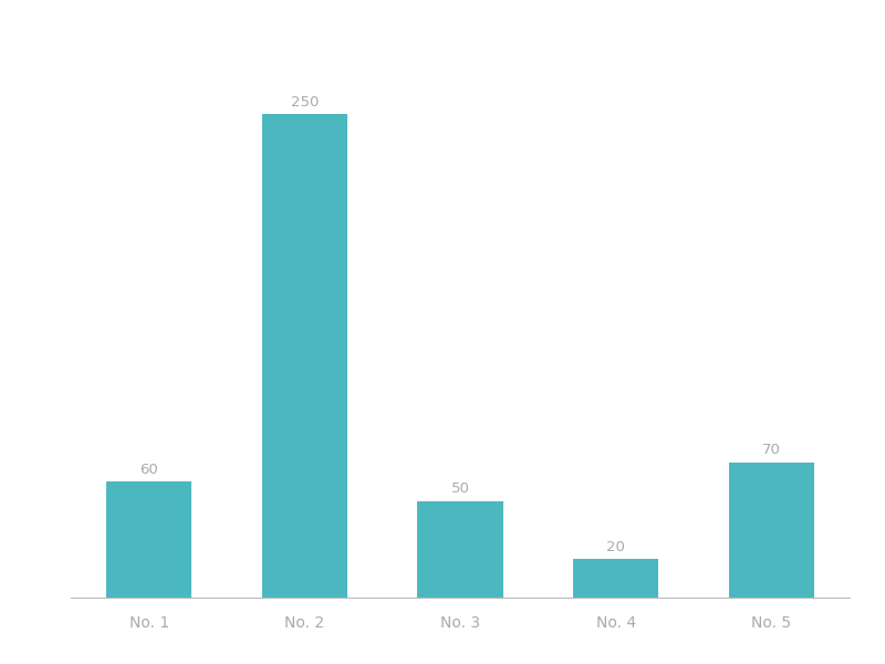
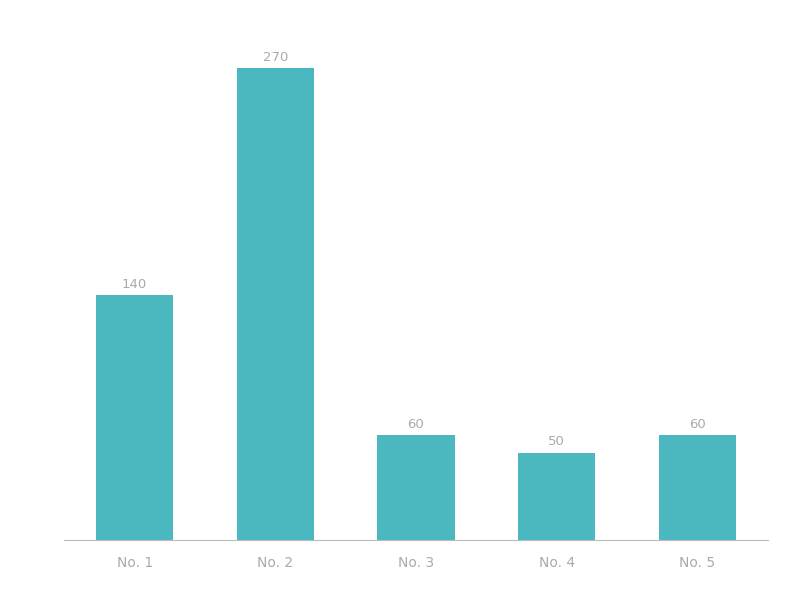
No. 1: 60 -> 140
No. 2: 250 -> 270
No. 3: 50 -> 60
No. 4: 20 -> 50
No. 5: 70 -> 60
